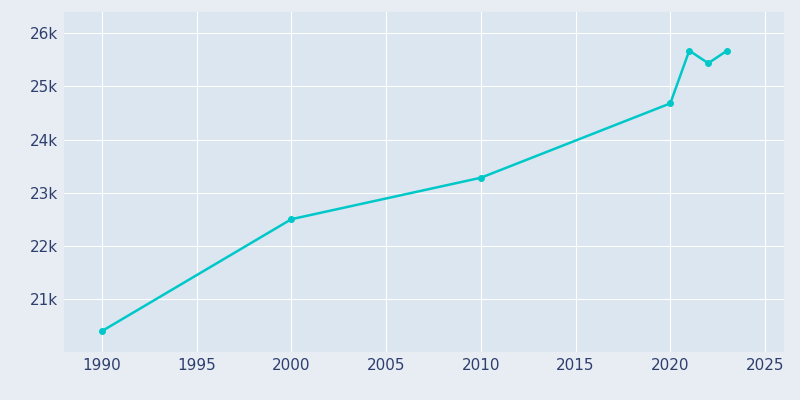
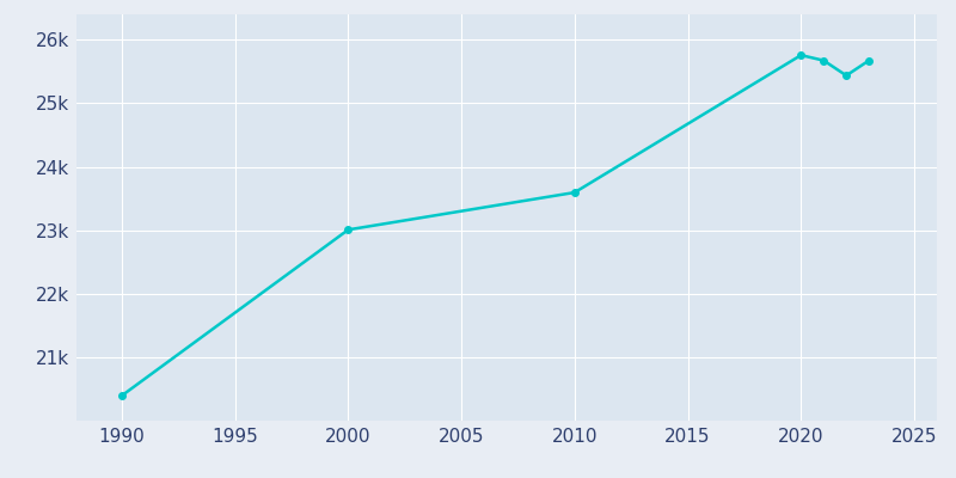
2000: 22.50k -> 23.01k
2010: 23.28k -> 23.59k
2020: 24.68k -> 25.76k
